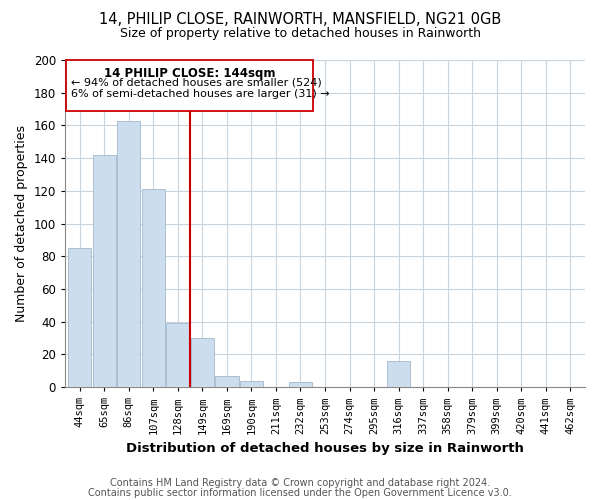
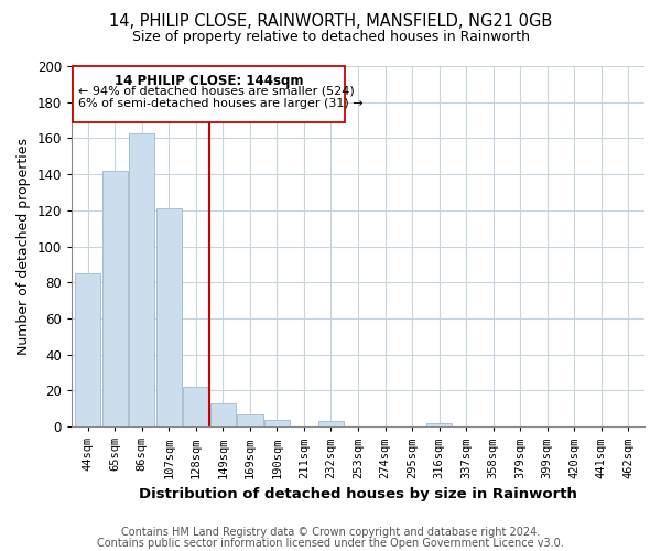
128sqm: 39 -> 22
149sqm: 30 -> 13
316sqm: 16 -> 2
